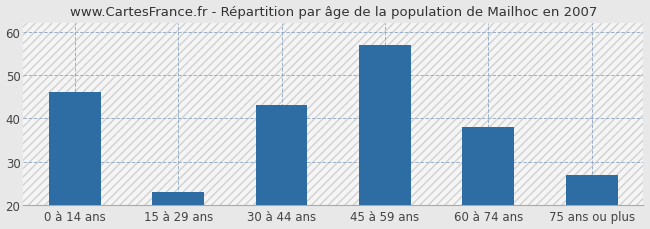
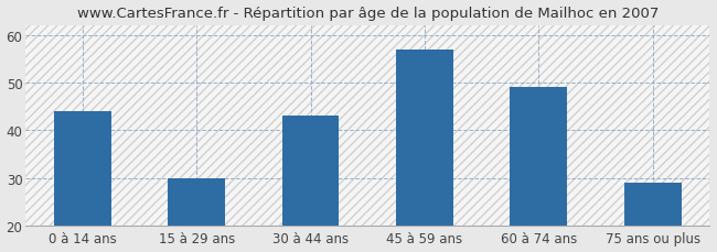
0 à 14 ans: 46 -> 44
15 à 29 ans: 23 -> 30
60 à 74 ans: 38 -> 49
75 ans ou plus: 27 -> 29
